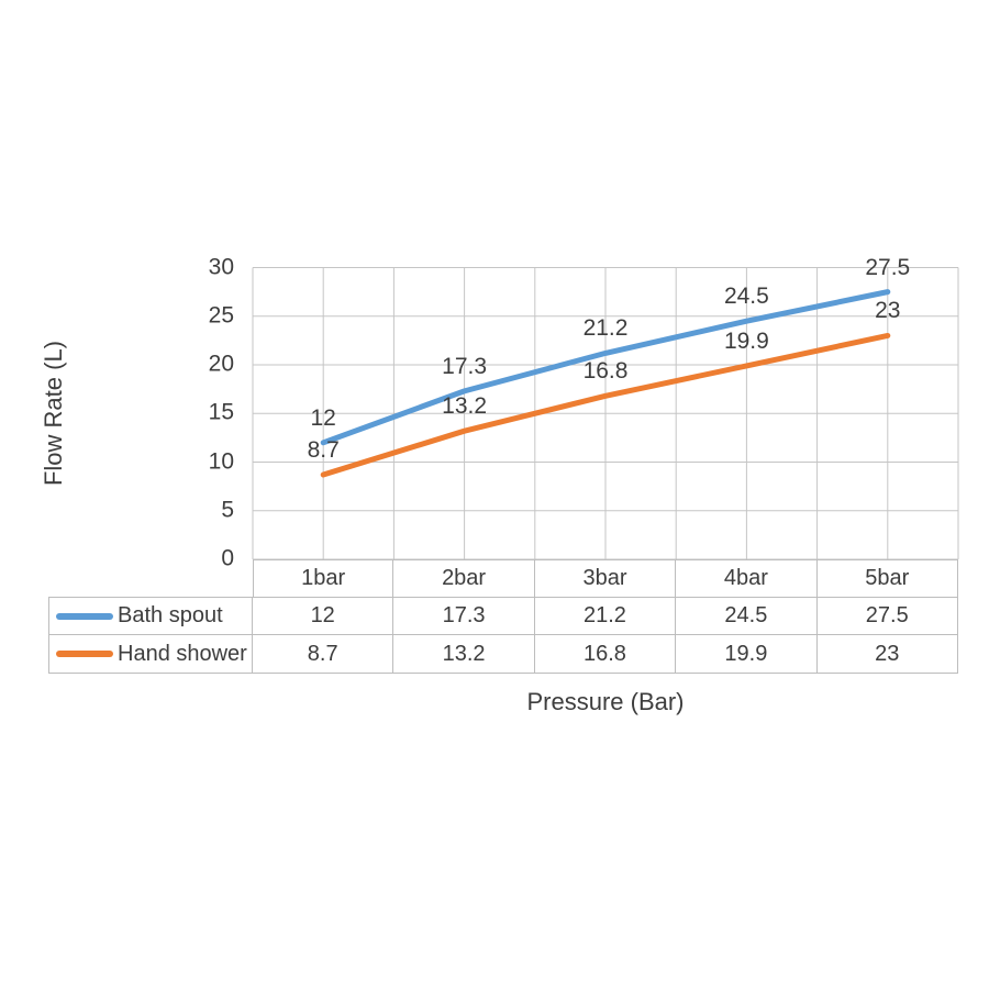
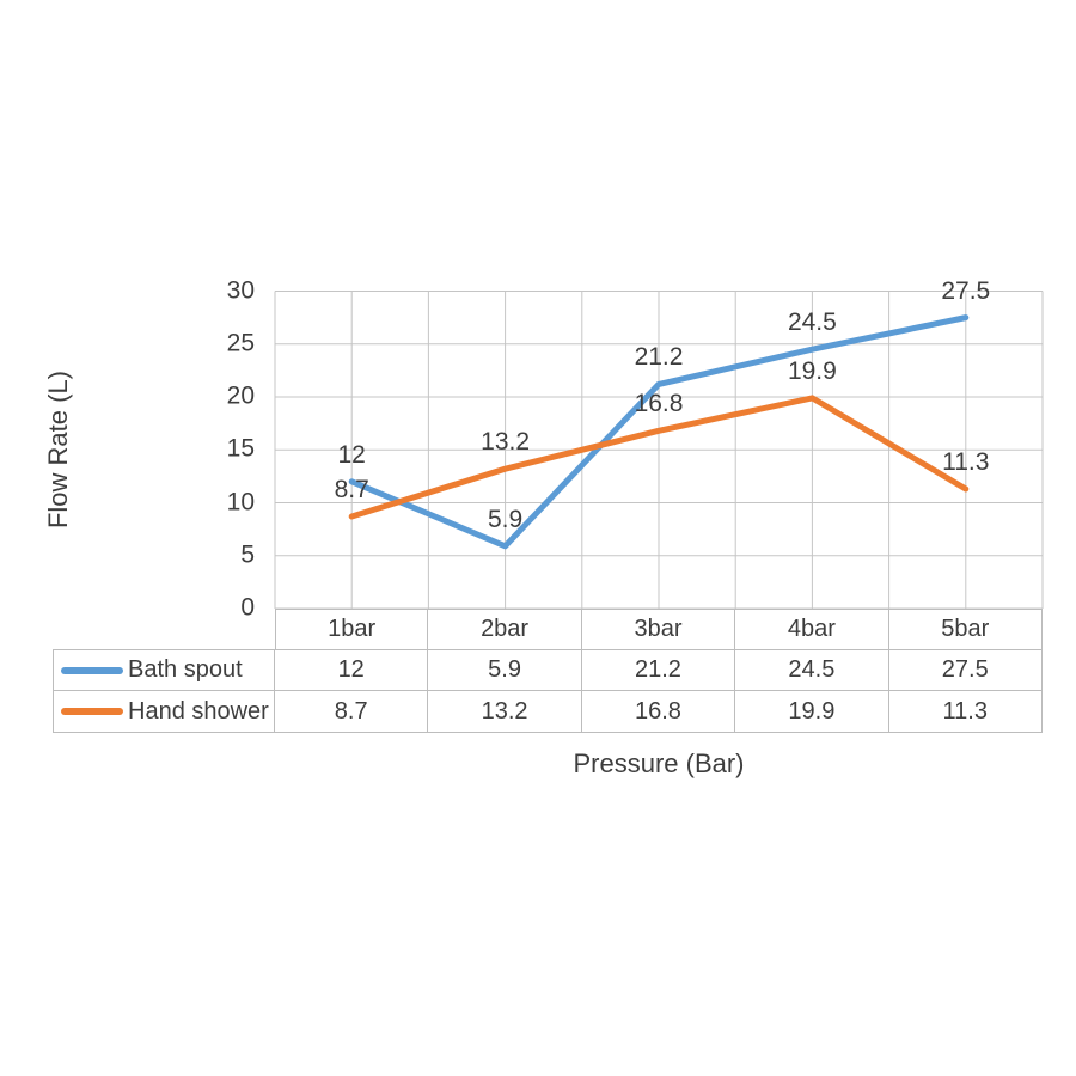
Bath spout/2bar: 17.3 -> 5.9
Hand shower/5bar: 23 -> 11.3
